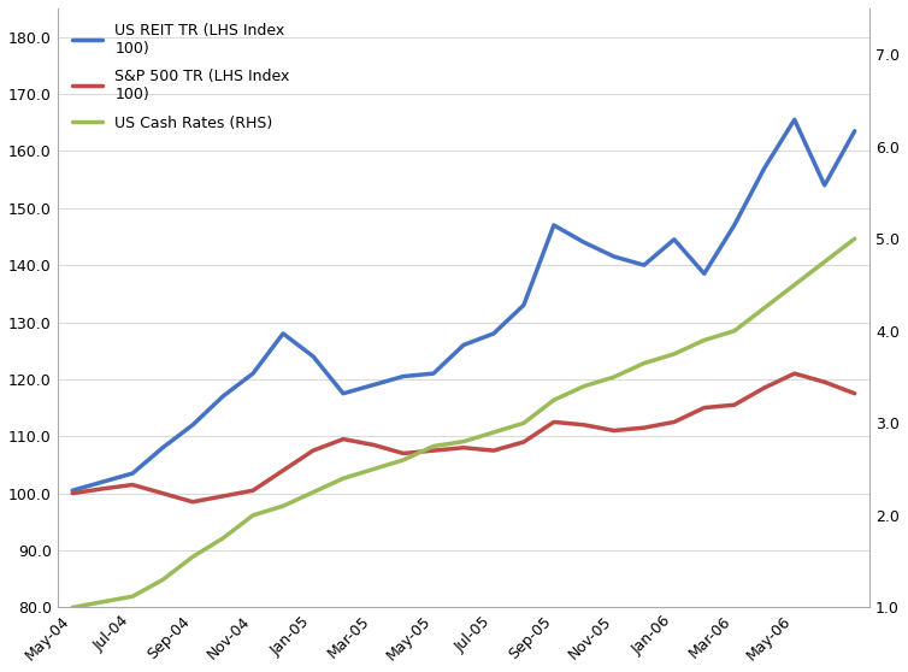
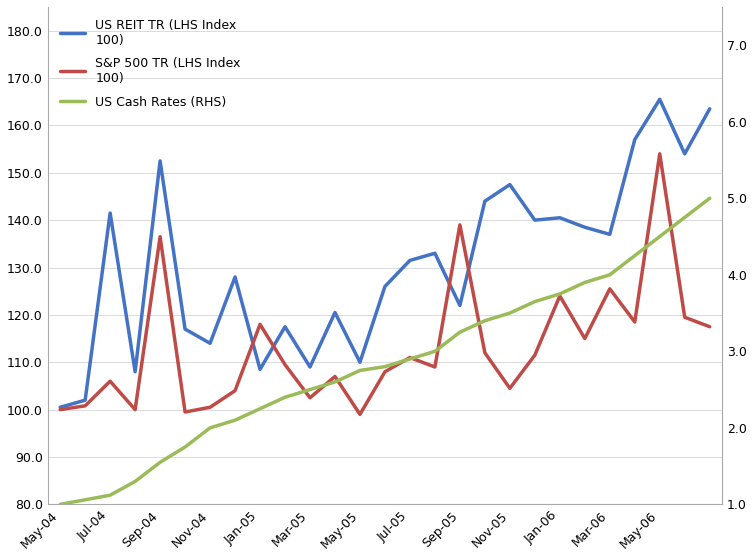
US REIT TR (LHS Index 100)/Jul-04: 103.5 -> 141.5
S&P 500 TR (LHS Index 100)/Jul-04: 101.5 -> 106.0
US REIT TR (LHS Index 100)/Sep-04: 112.0 -> 152.5
S&P 500 TR (LHS Index 100)/Sep-04: 98.5 -> 136.5
US REIT TR (LHS Index 100)/Nov-04: 121.0 -> 114.0
US REIT TR (LHS Index 100)/Jan-05: 124.0 -> 108.5
S&P 500 TR (LHS Index 100)/Jan-05: 107.5 -> 118.0
US REIT TR (LHS Index 100)/Mar-05: 119.0 -> 109.0
S&P 500 TR (LHS Index 100)/Mar-05: 108.5 -> 102.5
US REIT TR (LHS Index 100)/May-05: 121.0 -> 110.0
S&P 500 TR (LHS Index 100)/May-05: 107.5 -> 99.0
US REIT TR (LHS Index 100)/Jul-05: 128.0 -> 131.5
S&P 500 TR (LHS Index 100)/Jul-05: 107.5 -> 111.0
US REIT TR (LHS Index 100)/Sep-05: 147.0 -> 122.0
S&P 500 TR (LHS Index 100)/Sep-05: 112.5 -> 139.0
US REIT TR (LHS Index 100)/Nov-05: 141.5 -> 147.5
S&P 500 TR (LHS Index 100)/Nov-05: 111.0 -> 104.5
US REIT TR (LHS Index 100)/Jan-06: 144.5 -> 140.5
S&P 500 TR (LHS Index 100)/Jan-06: 112.5 -> 124.0
US REIT TR (LHS Index 100)/Mar-06: 147.0 -> 137.0
S&P 500 TR (LHS Index 100)/Mar-06: 115.5 -> 125.5
S&P 500 TR (LHS Index 100)/May-06: 121.0 -> 154.0
